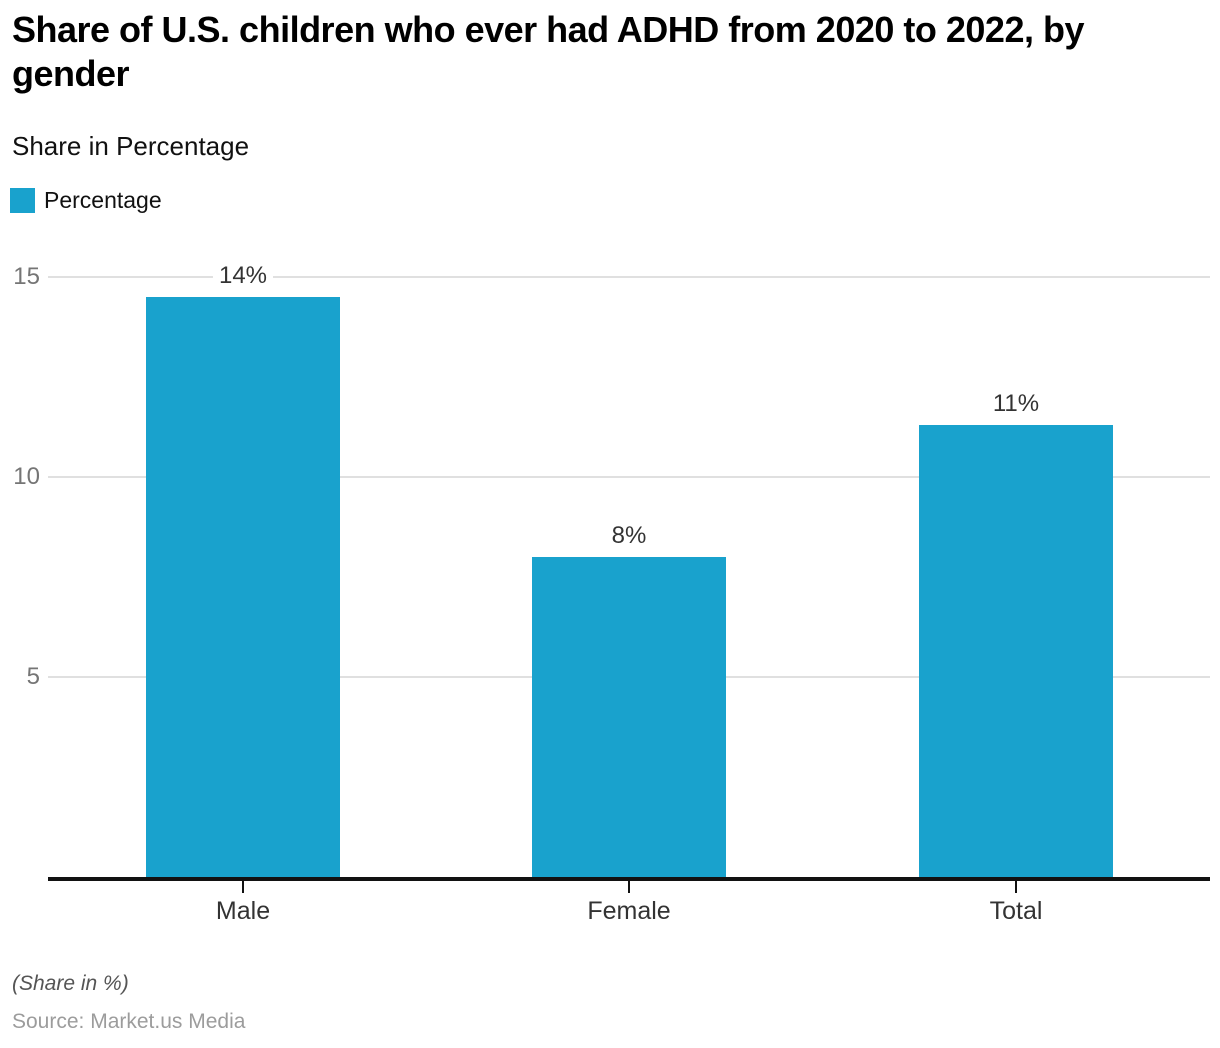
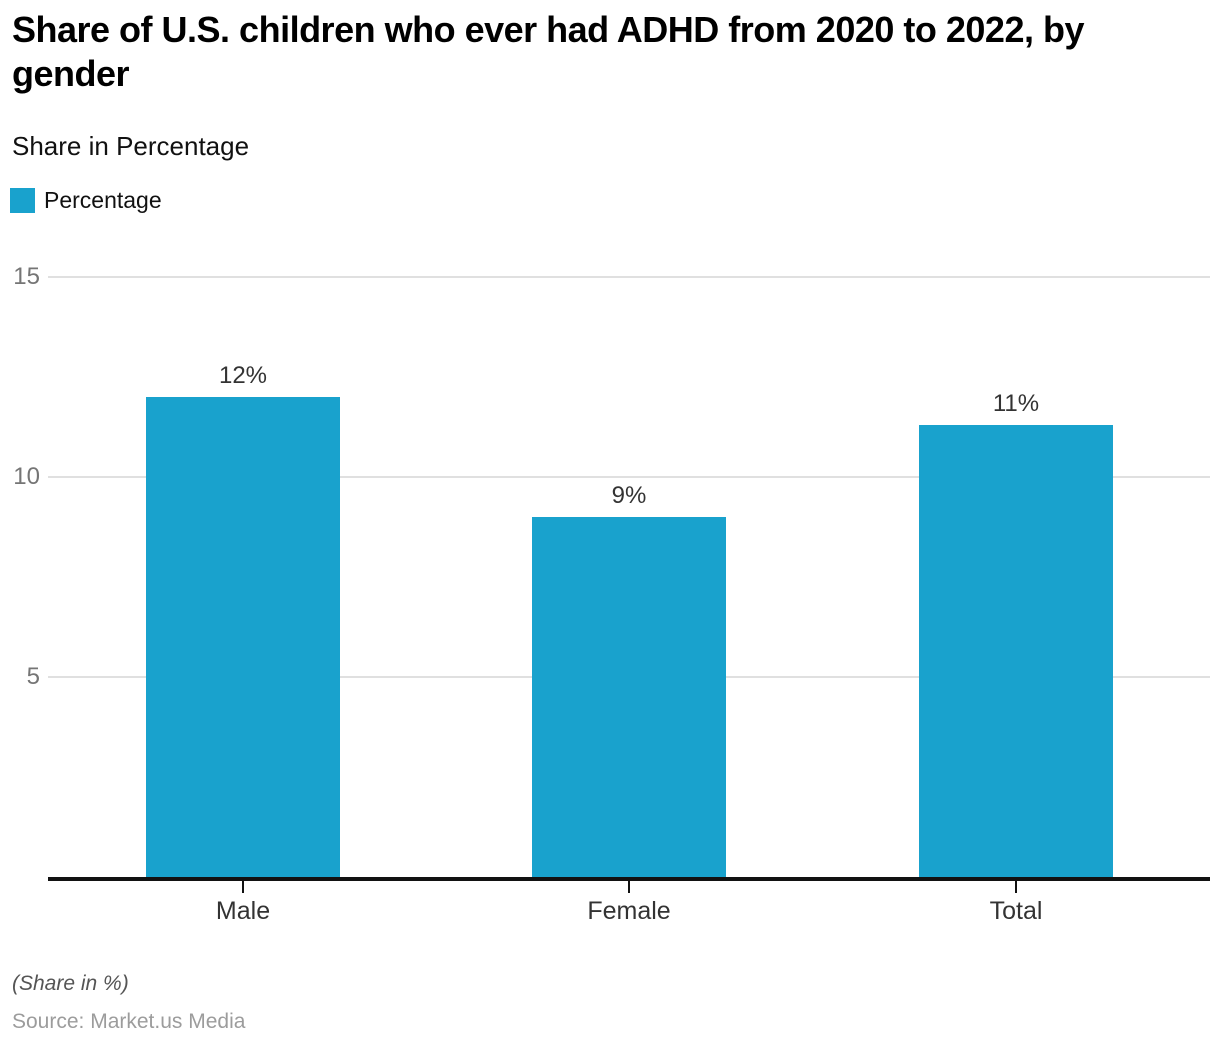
Male: 14% -> 12%
Female: 8% -> 9%
